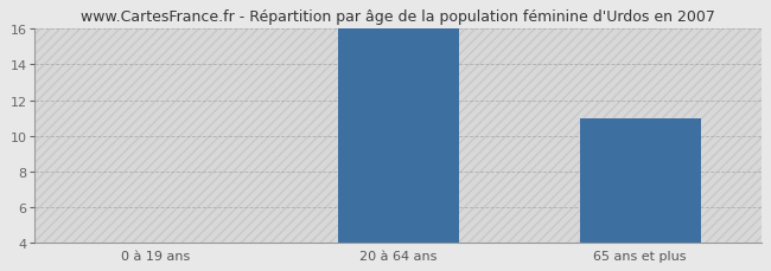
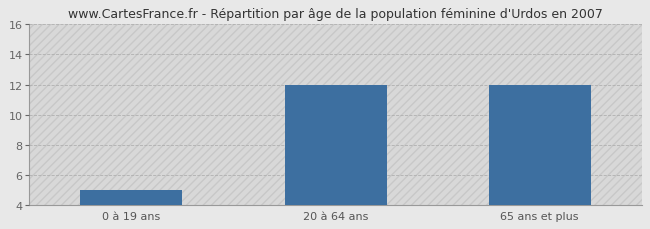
0 à 19 ans: 4 -> 5
20 à 64 ans: 16 -> 12
65 ans et plus: 11 -> 12
